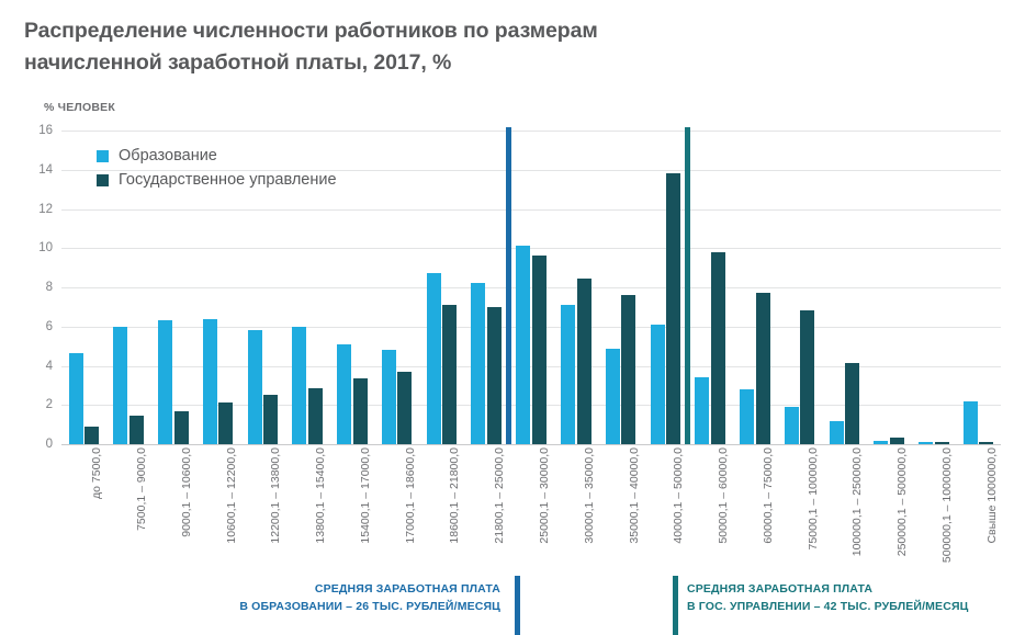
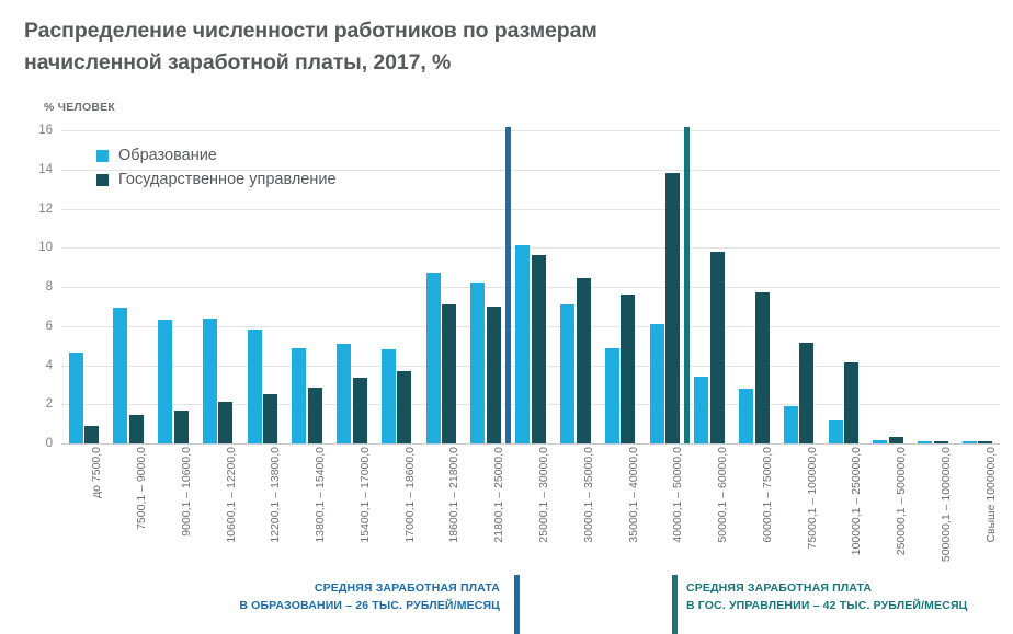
Образование/7500,1 – 9000,0: 6.0 -> 7.0
Образование/13800,1 – 15400,0: 6.0 -> 4.8
Государственное управление/75000,1 – 100000,0: 6.8 -> 5.2
Образование/Свыше 1000000,0: 2.2 -> 0.1
